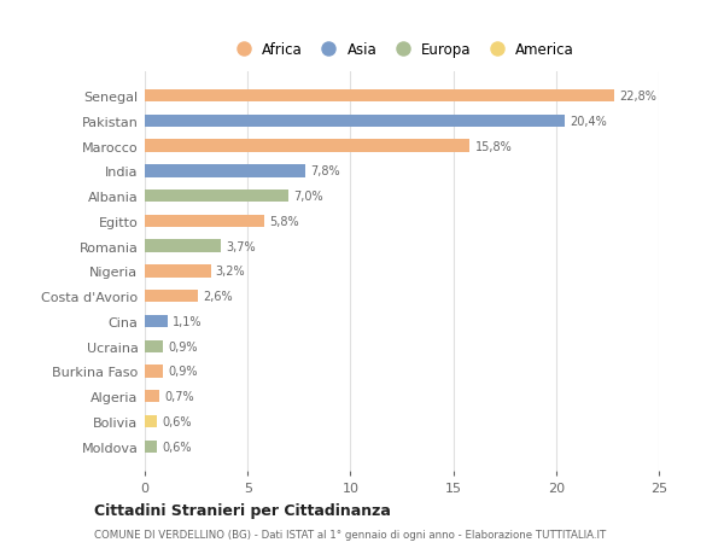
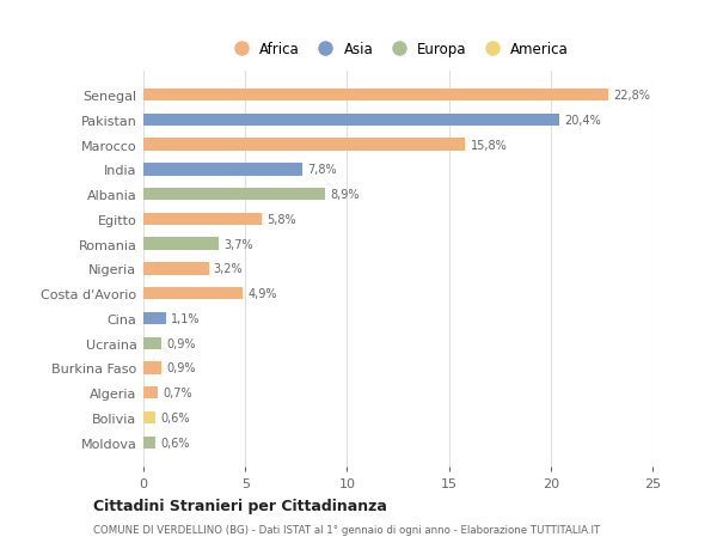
Albania: 7,0% -> 8,9%
Costa d'Avorio: 2,6% -> 4,9%
